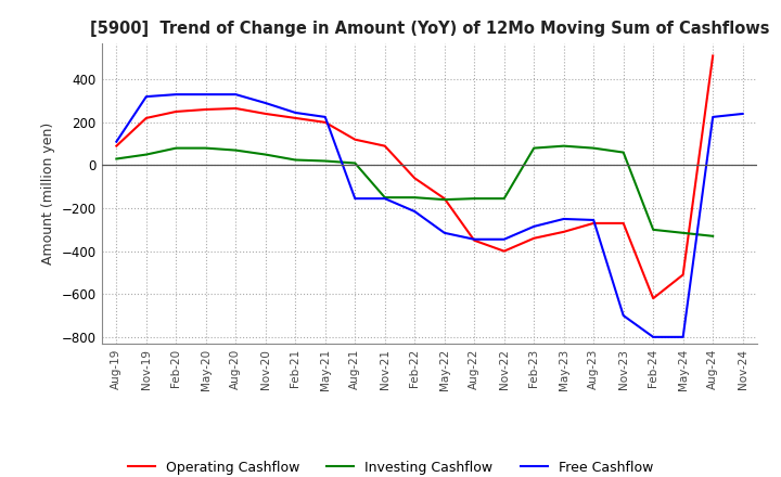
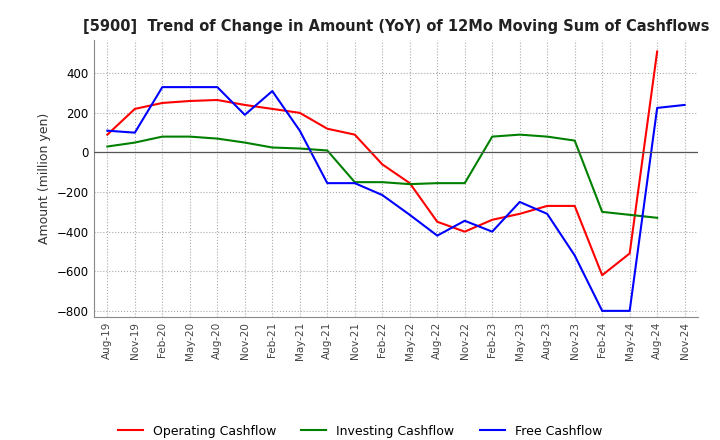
Free Cashflow/Nov-19: 320 -> 100
Free Cashflow/Nov-20: 290 -> 190
Free Cashflow/Feb-21: 240 -> 310
Free Cashflow/May-21: 220 -> 110
Free Cashflow/Aug-22: -340 -> -420
Free Cashflow/Feb-23: -280 -> -400
Free Cashflow/Aug-23: -260 -> -310
Free Cashflow/Nov-23: -700 -> -520
